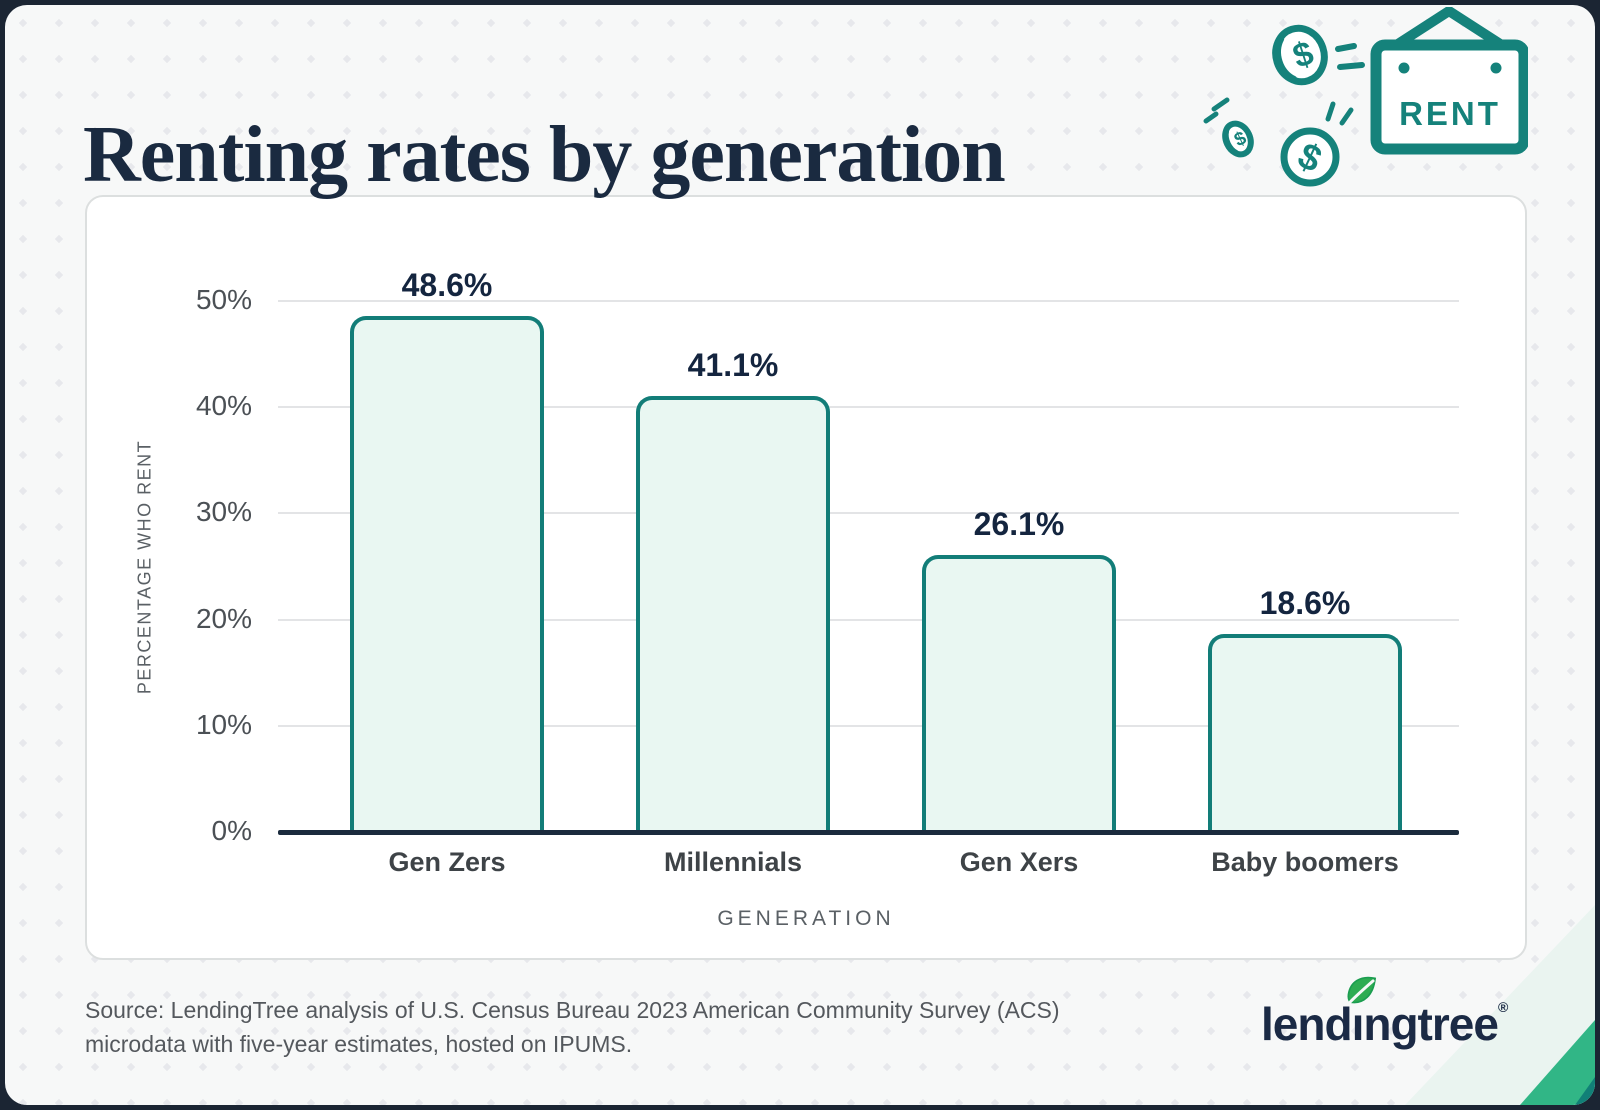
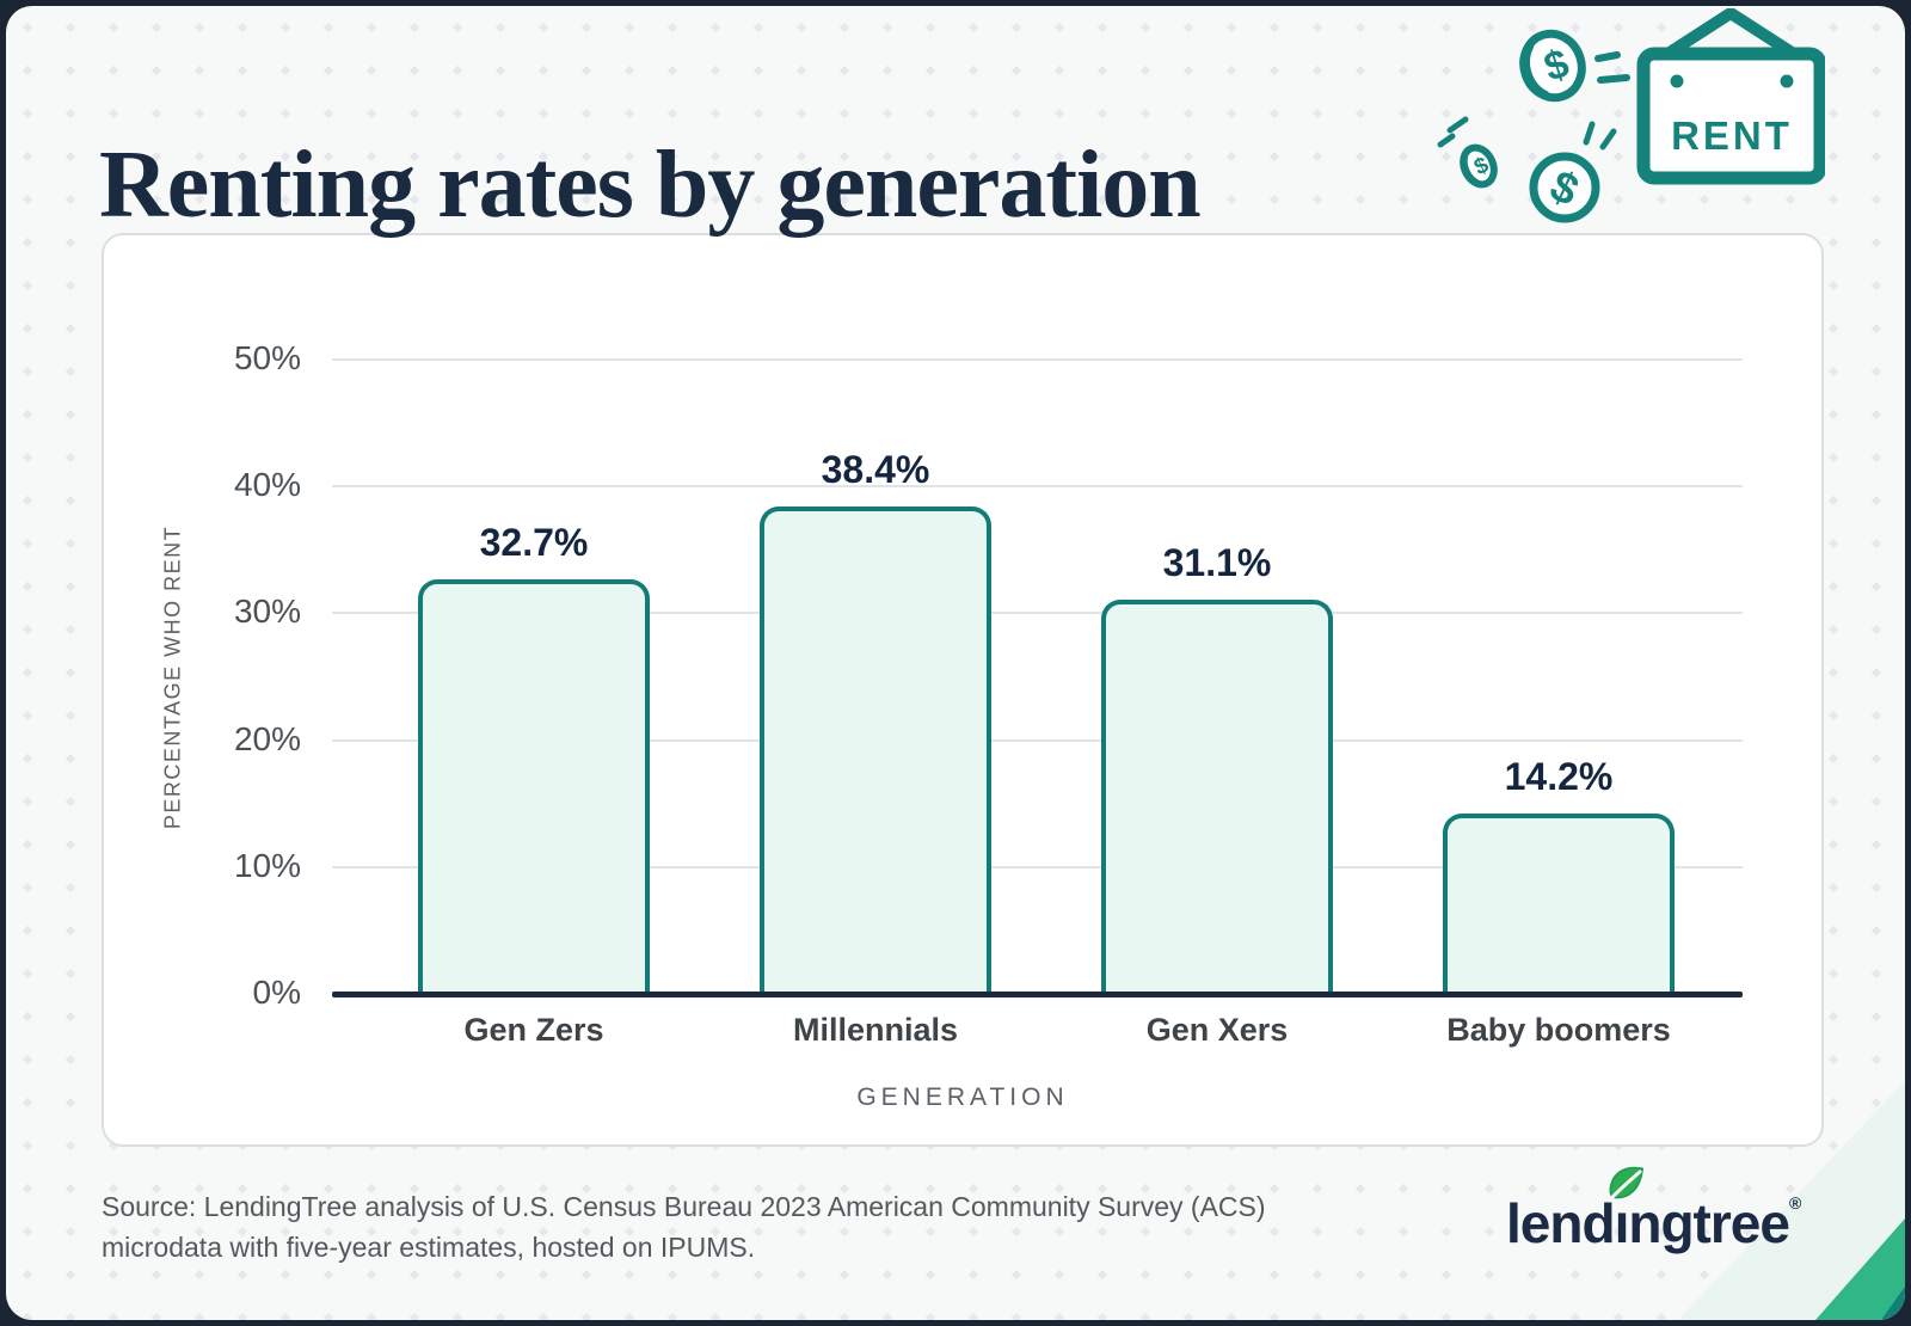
Gen Zers: 48.6% -> 32.7%
Millennials: 41.1% -> 38.4%
Gen Xers: 26.1% -> 31.1%
Baby boomers: 18.6% -> 14.2%
